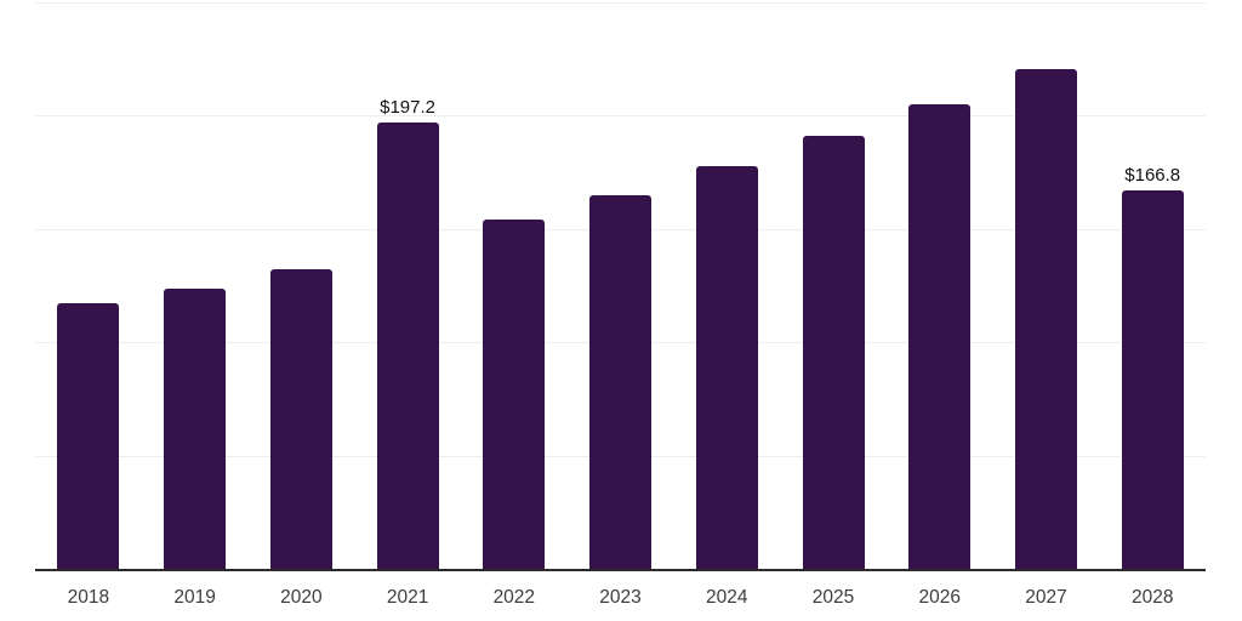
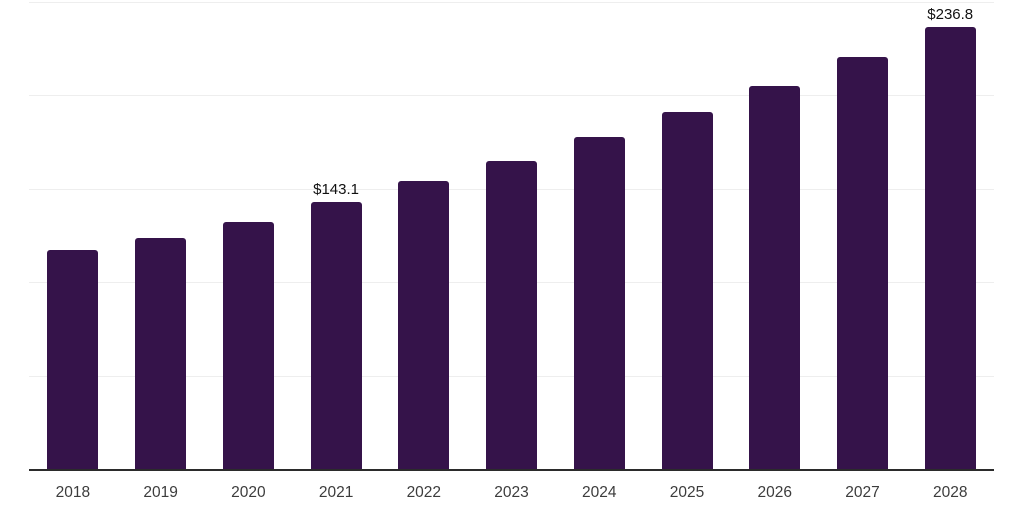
2021: $197.2 -> $143.1
2028: $166.8 -> $236.8
